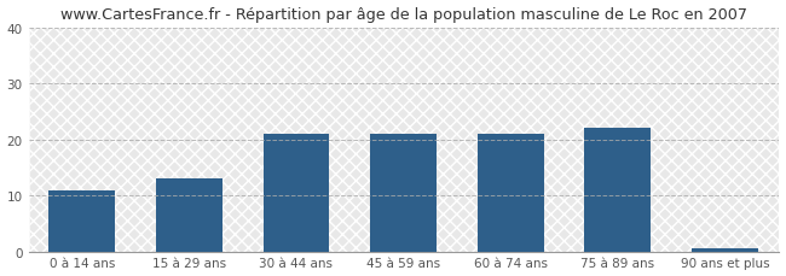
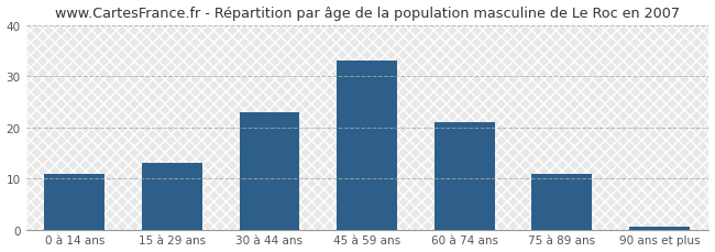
30 à 44 ans: 21.0 -> 23.0
45 à 59 ans: 21.0 -> 33.0
75 à 89 ans: 22.0 -> 11.0
